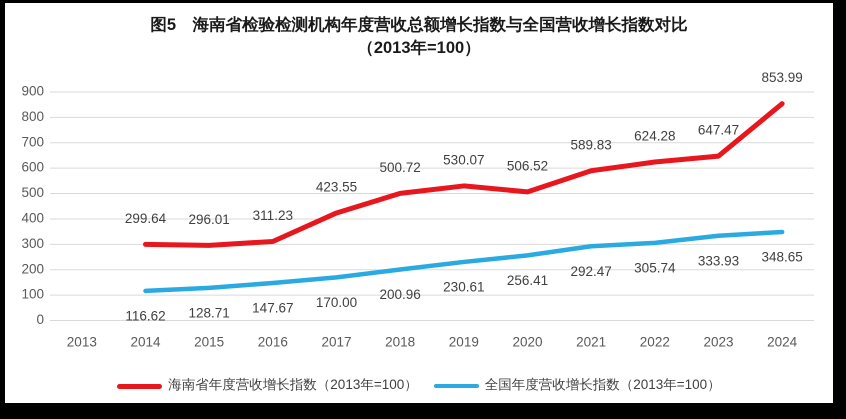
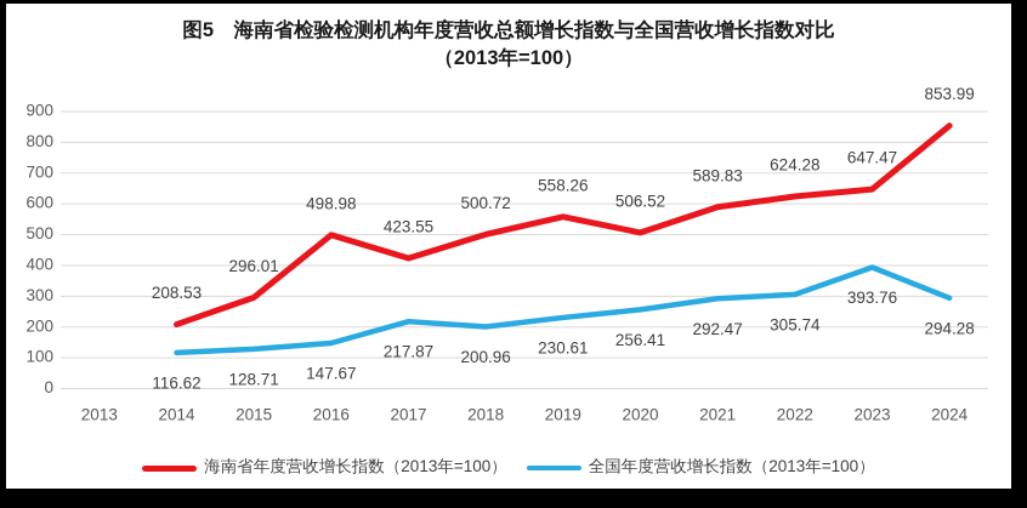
海南省年度营收增长指数（2013年=100）/2014: 299.64 -> 208.53
海南省年度营收增长指数（2013年=100）/2016: 311.23 -> 498.98
全国年度营收增长指数（2013年=100）/2017: 170.00 -> 217.87
海南省年度营收增长指数（2013年=100）/2019: 530.07 -> 558.26
全国年度营收增长指数（2013年=100）/2023: 333.93 -> 393.76
全国年度营收增长指数（2013年=100）/2024: 348.65 -> 294.28
